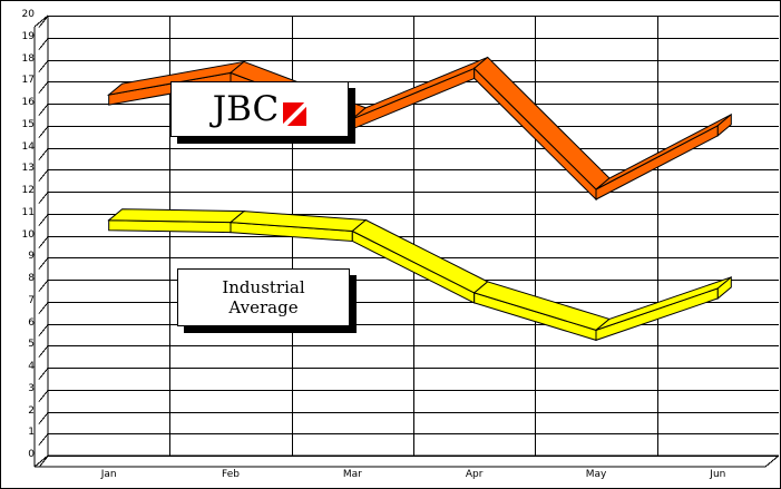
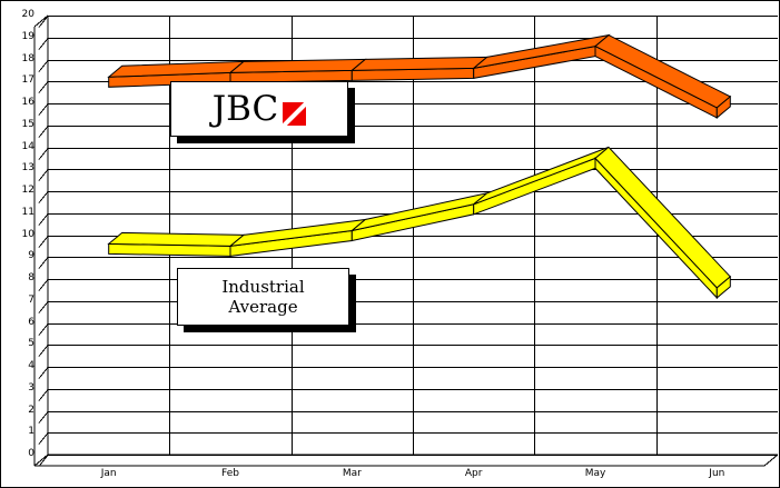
JBC/Jan: 16.4 -> 17.2
Industrial Average/Jan: 10.7 -> 9.6
Industrial Average/Feb: 10.6 -> 9.5
JBC/Mar: 15.3 -> 17.5
Industrial Average/Apr: 7.4 -> 11.4
JBC/May: 12.1 -> 18.6
Industrial Average/May: 5.7 -> 13.5
JBC/Jun: 15.0 -> 15.8
